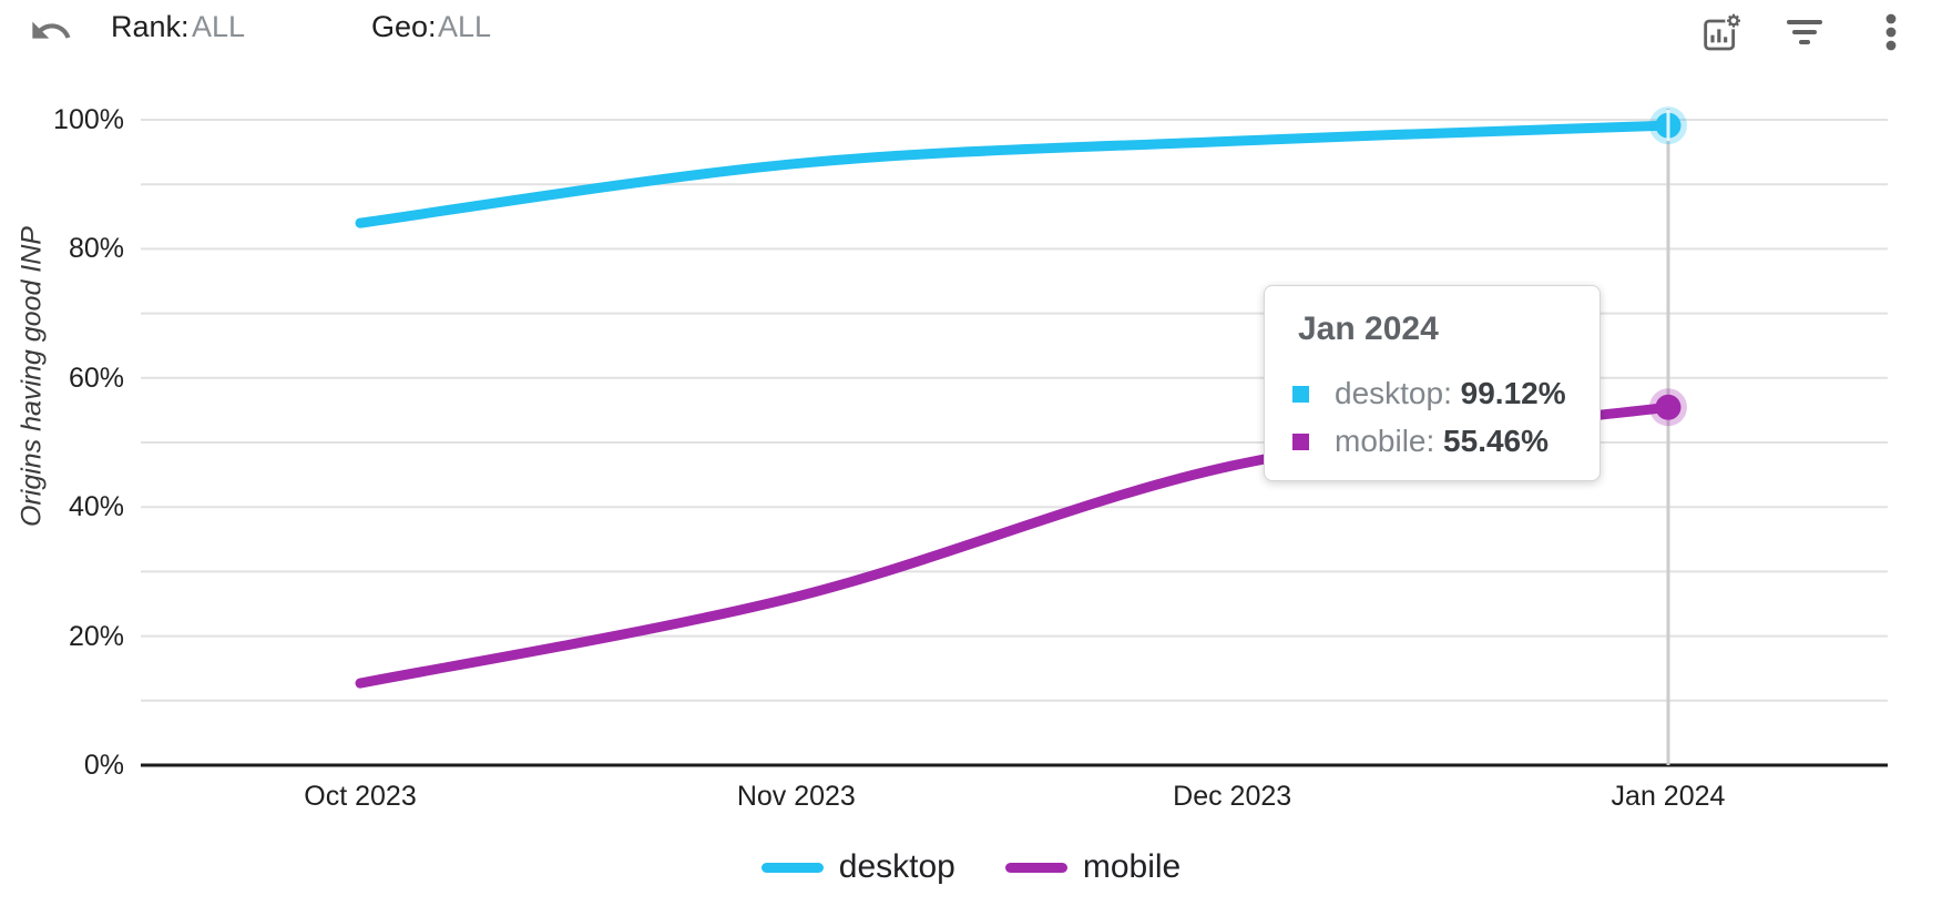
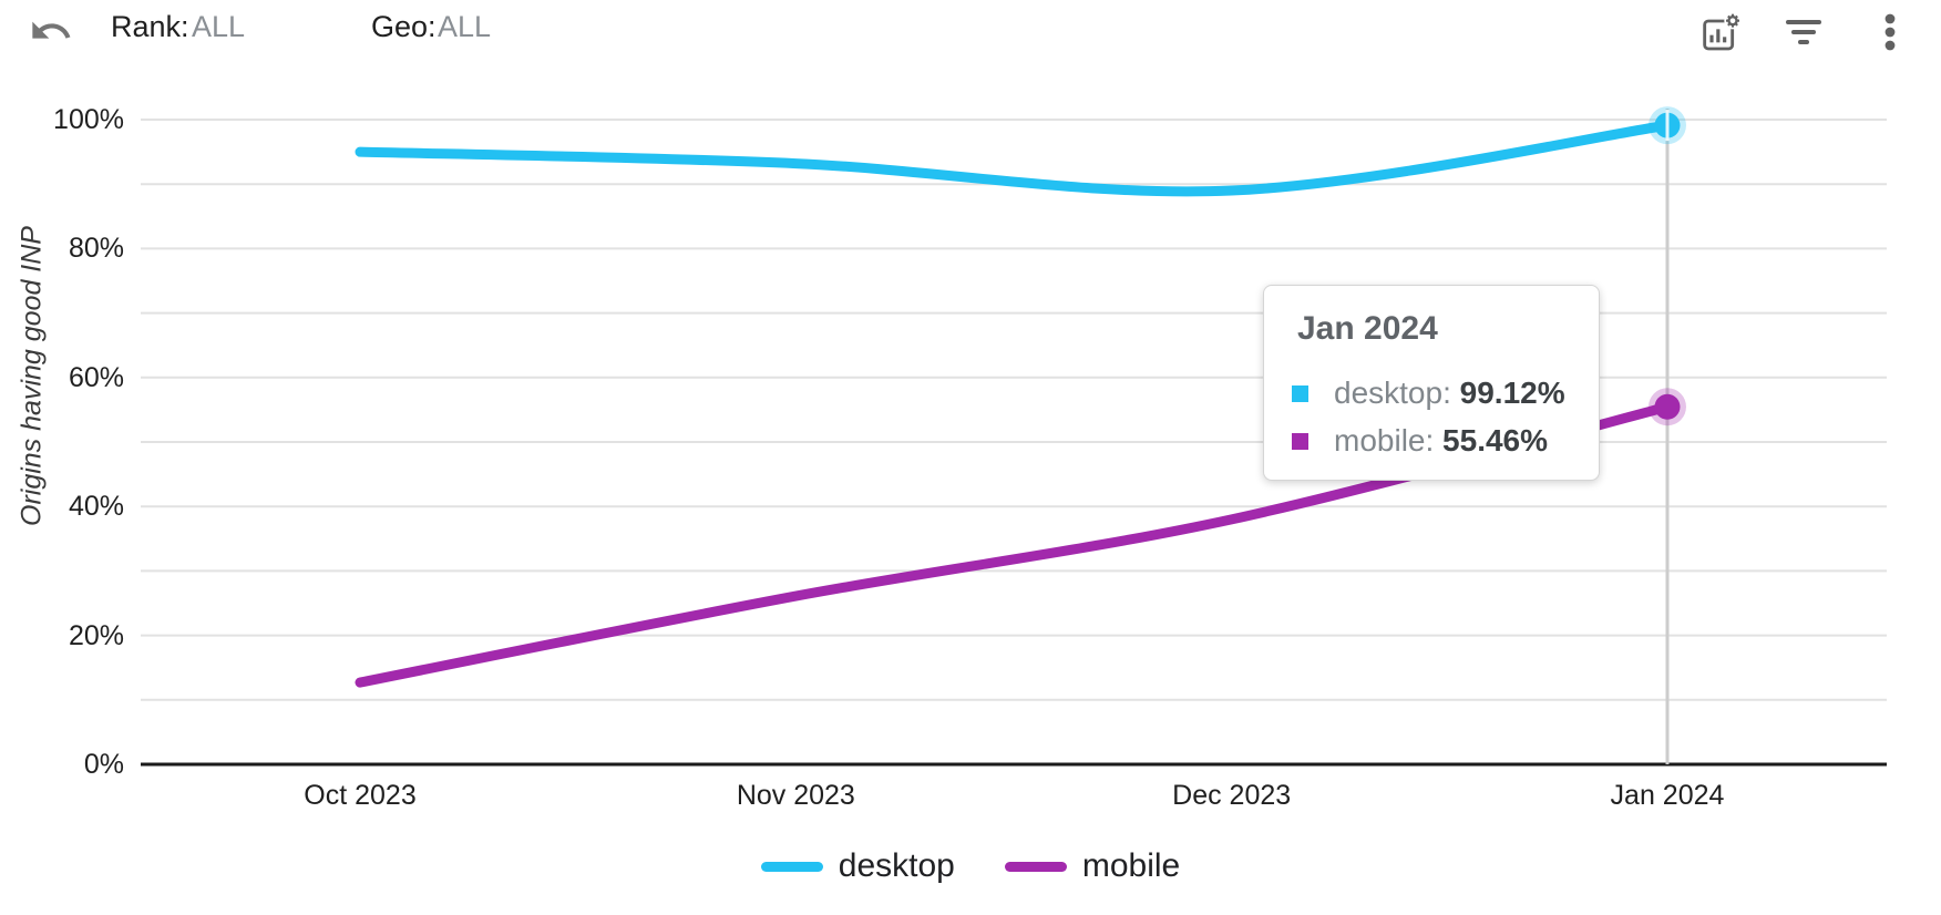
desktop/Oct 2023: 84% -> 95%
desktop/Dec 2023: 97% -> 89%
mobile/Dec 2023: 46% -> 38%
